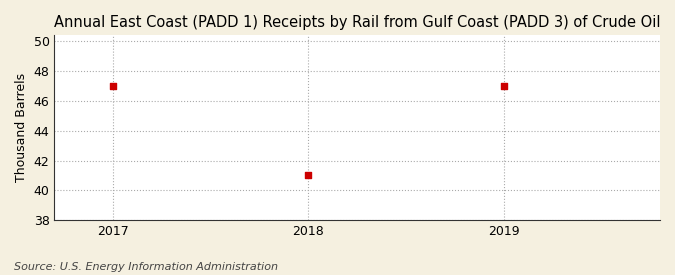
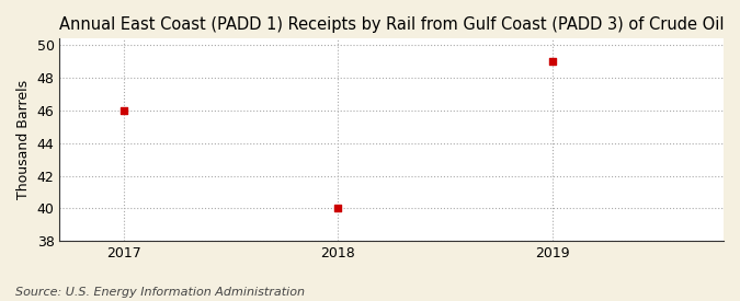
2017: 47 -> 46
2018: 41 -> 40
2019: 47 -> 49
